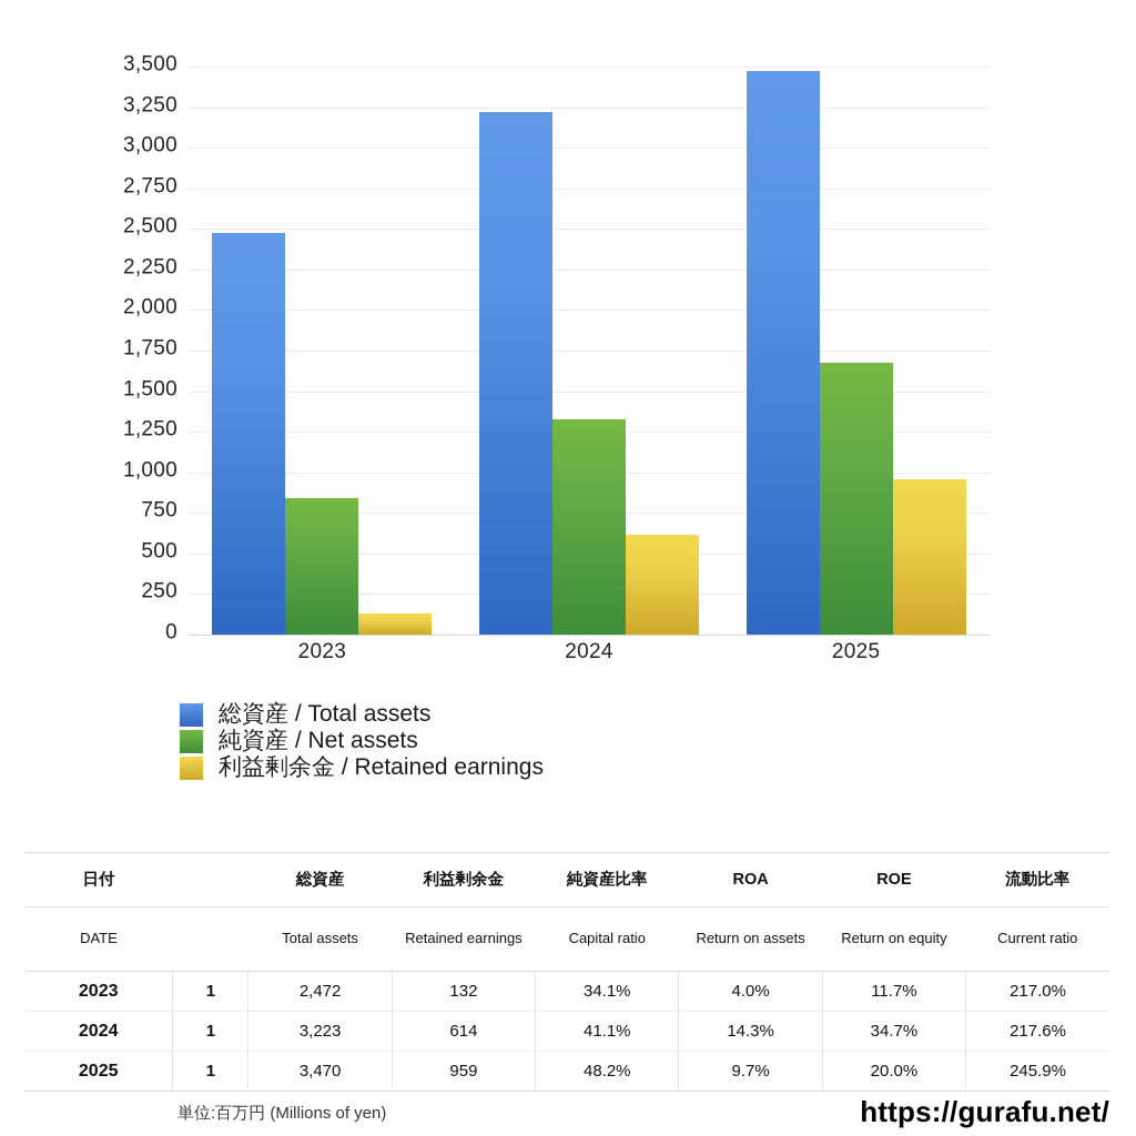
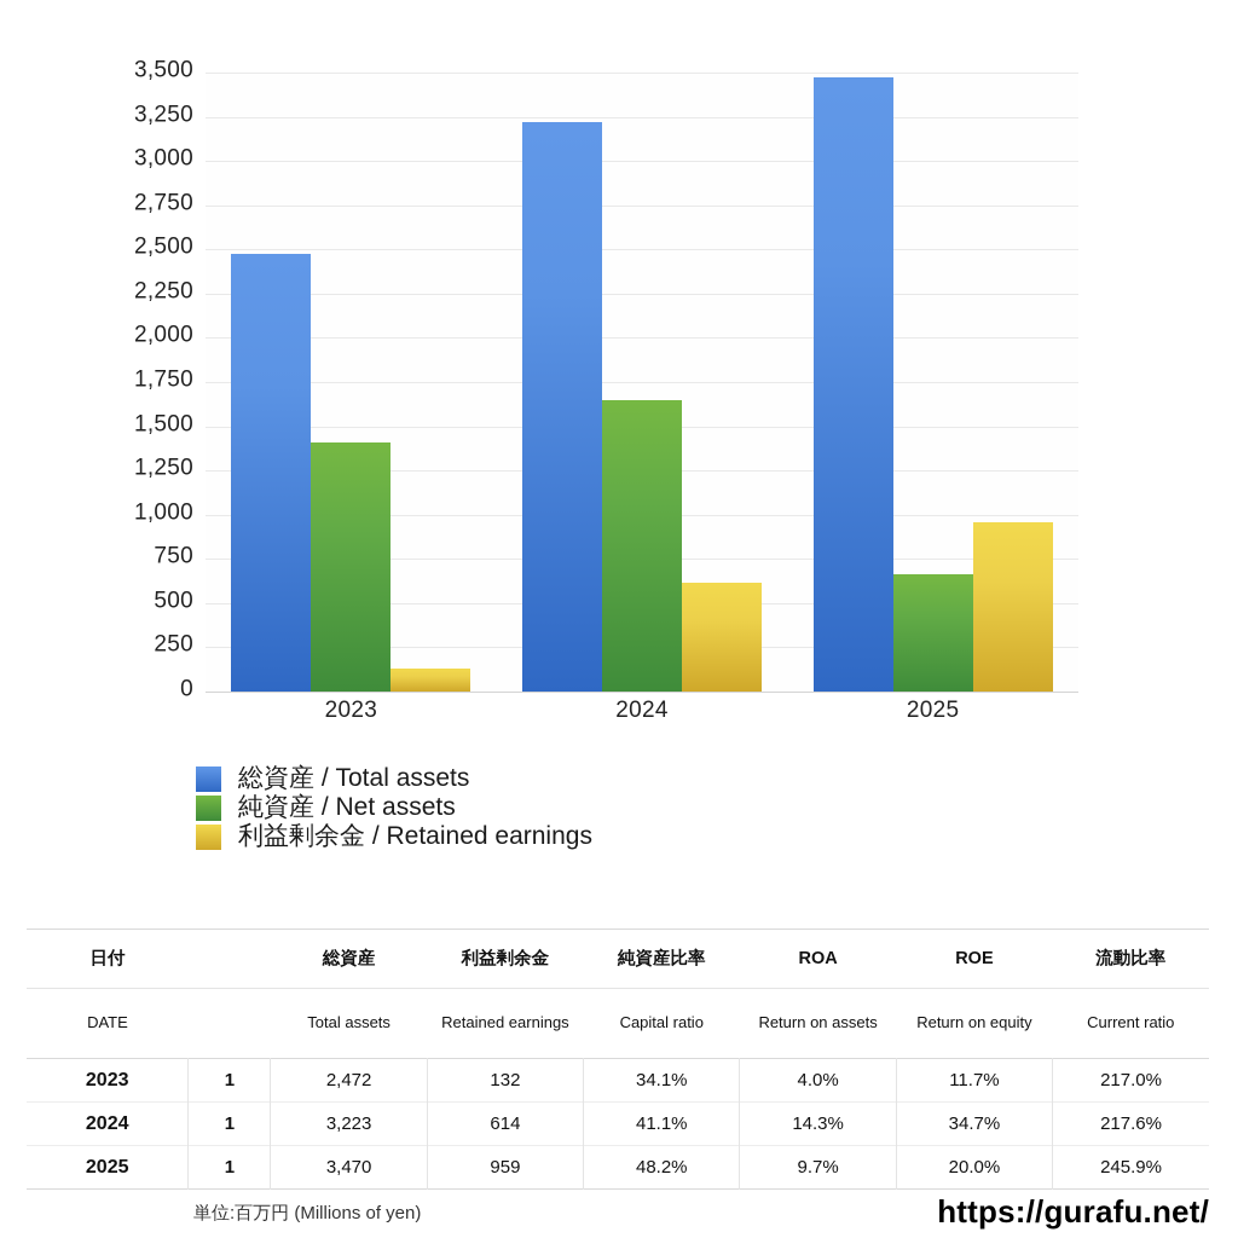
純資産 / Net assets/2023: 840 -> 1410
純資産 / Net assets/2024: 1320 -> 1650
純資産 / Net assets/2025: 1670 -> 660
